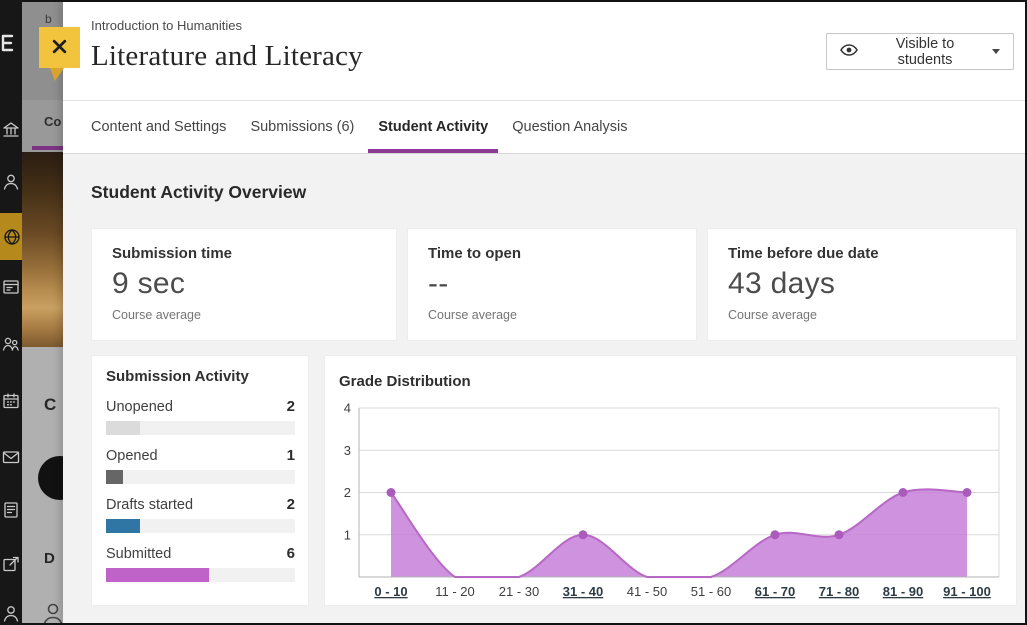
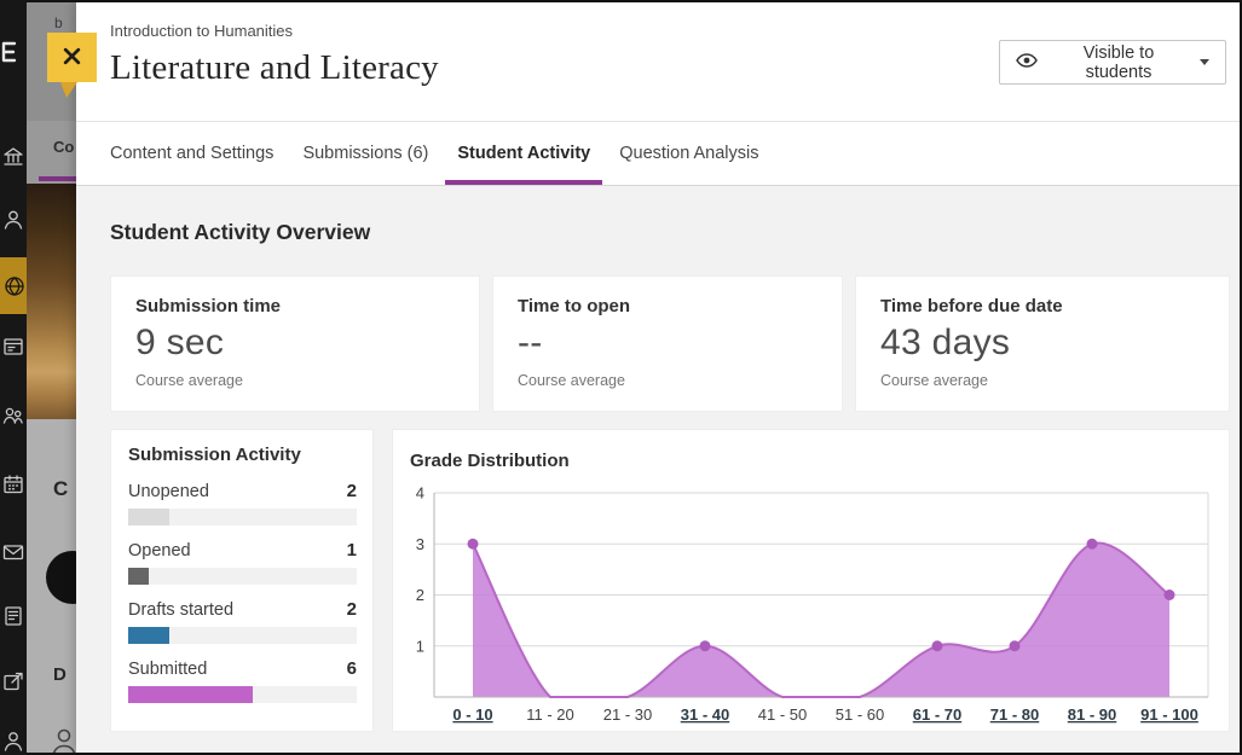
0 - 10: 2 -> 3
81 - 90: 2 -> 3
